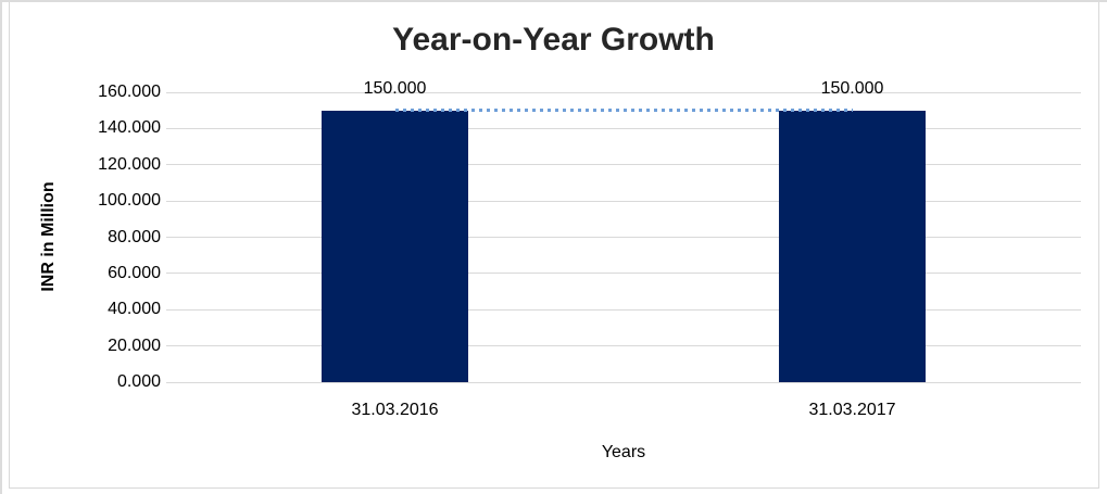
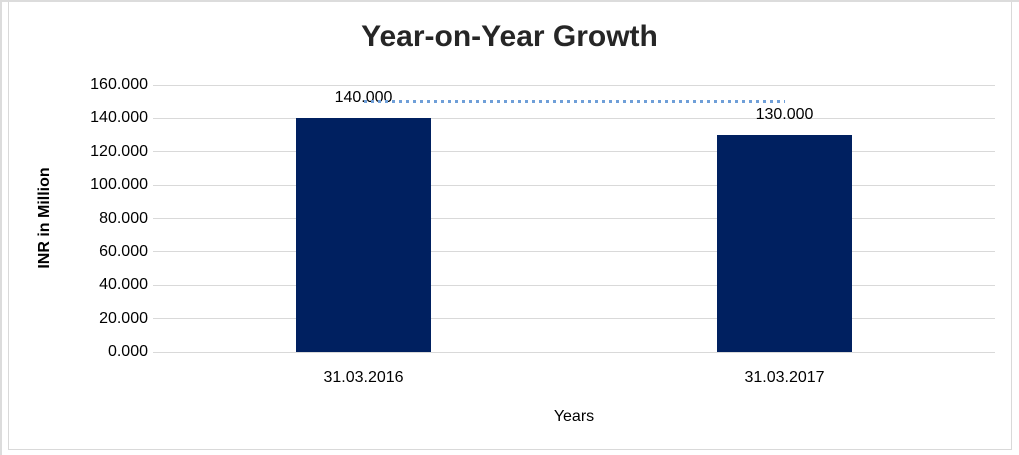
INR in Million/31.03.2016: 150.000 -> 140.000
INR in Million/31.03.2017: 150.000 -> 130.000
